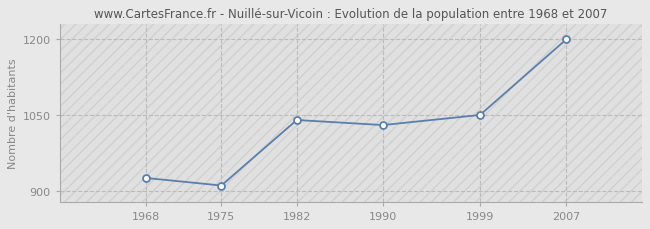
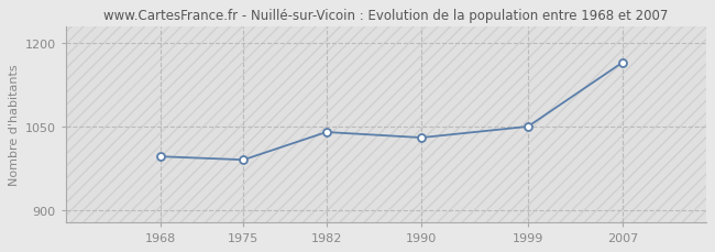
1968: 925 -> 996
1975: 910 -> 990
2007: 1200 -> 1166
